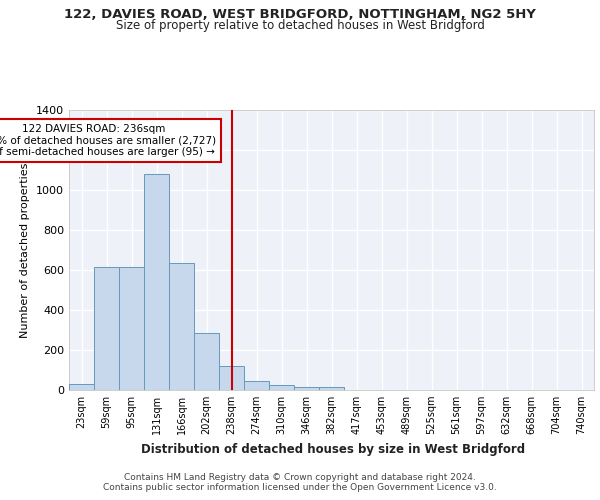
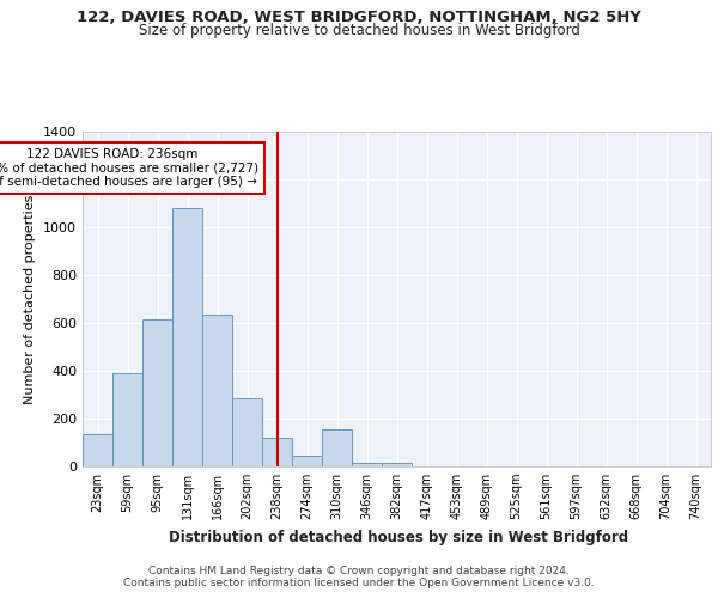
23sqm: 30 -> 135
59sqm: 615 -> 390
310sqm: 25 -> 155
